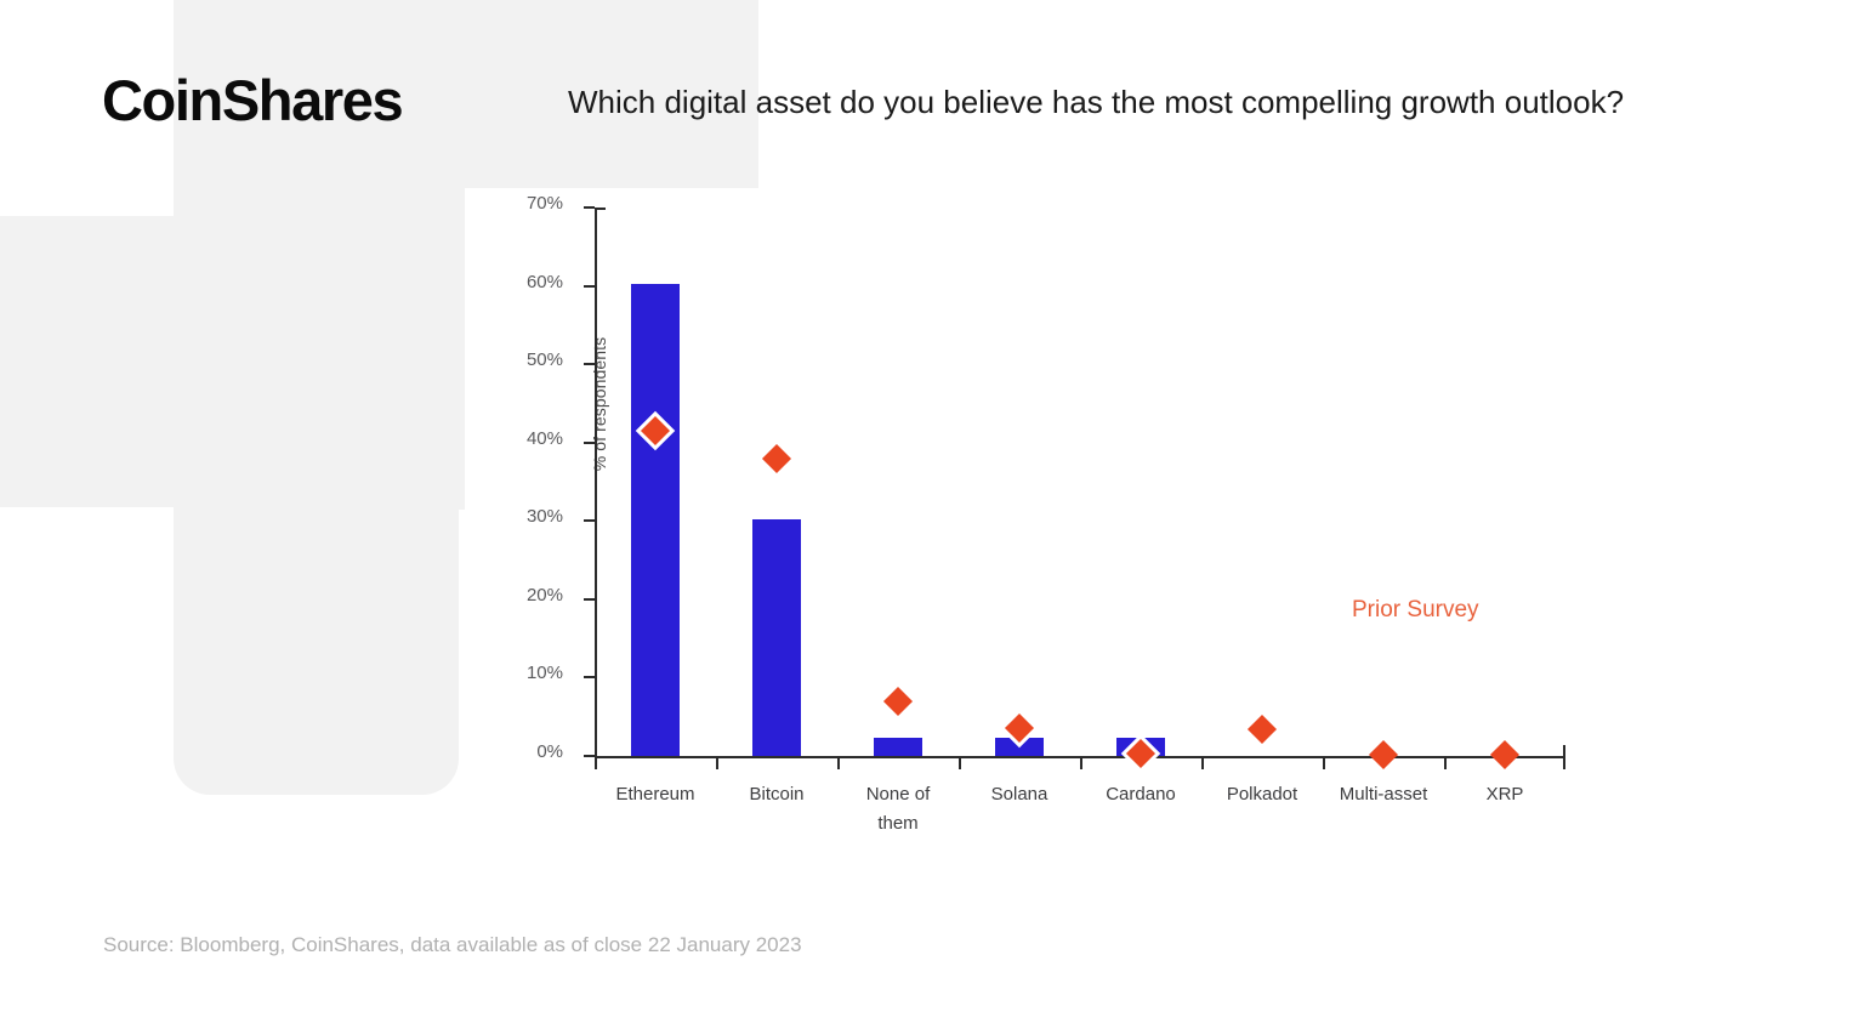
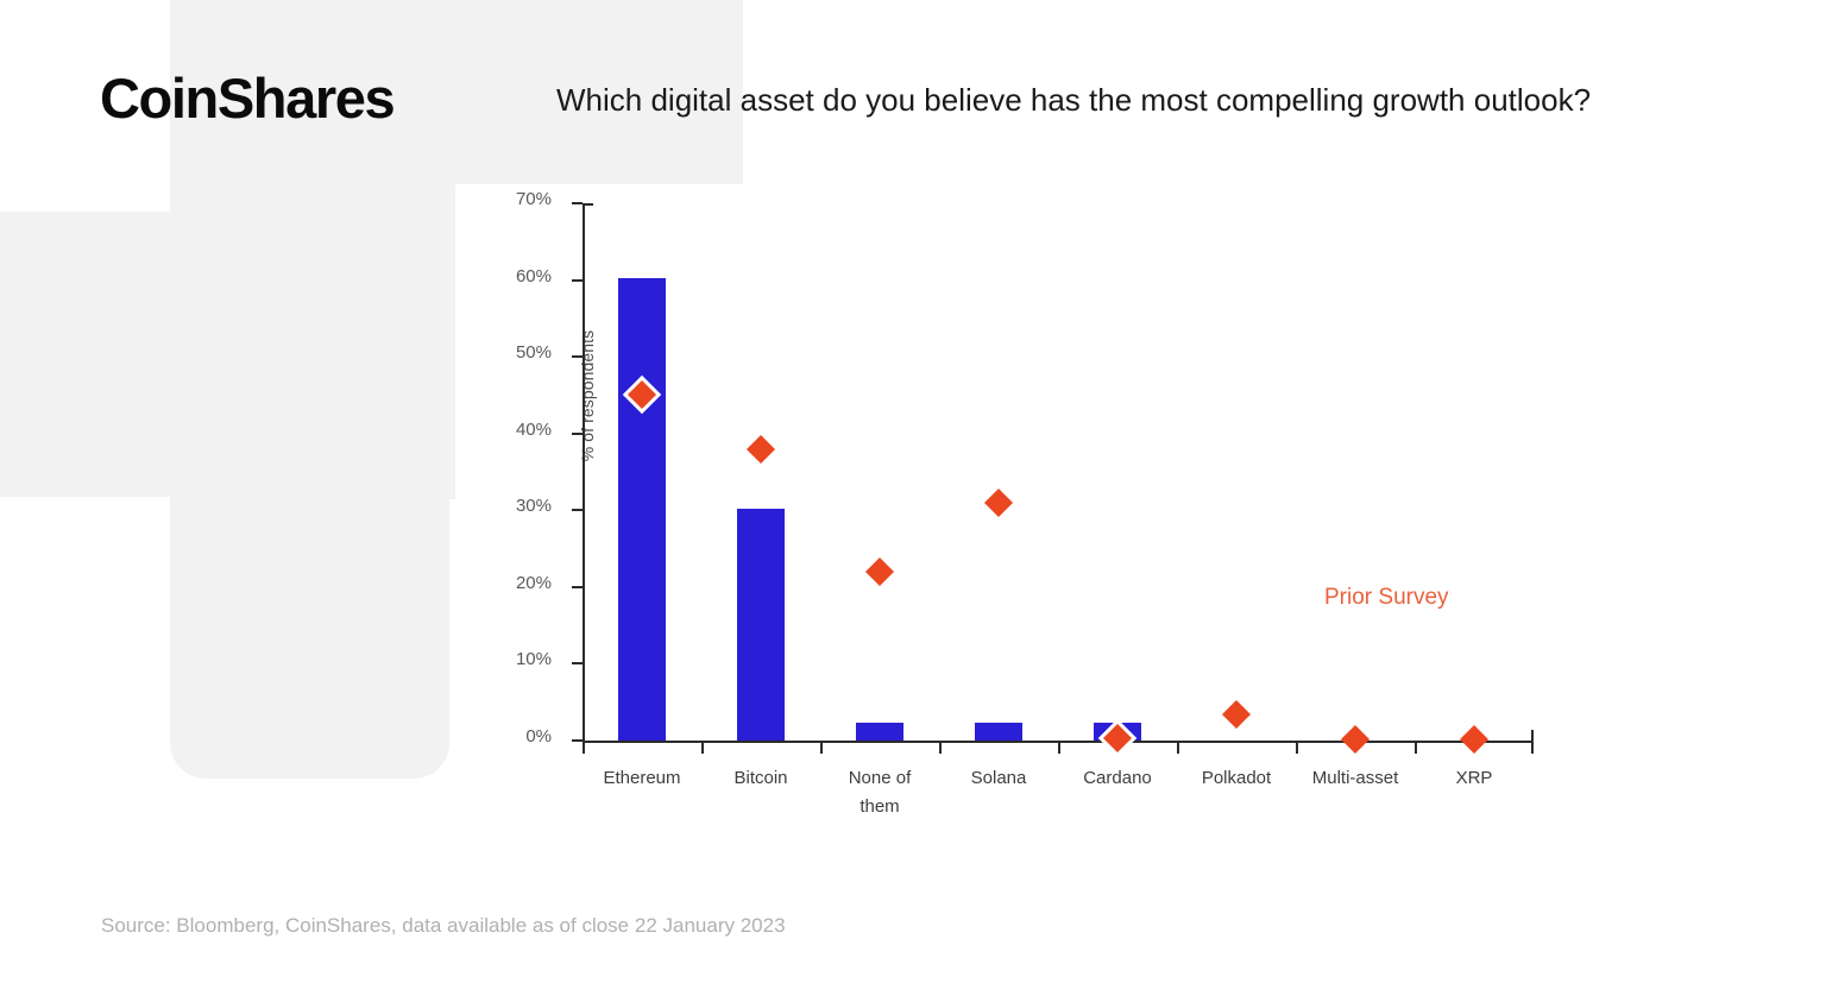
Prior Survey/Ethereum: 42% -> 45%
Prior Survey/None of them: 7% -> 22%
Prior Survey/Solana: 4% -> 31%
